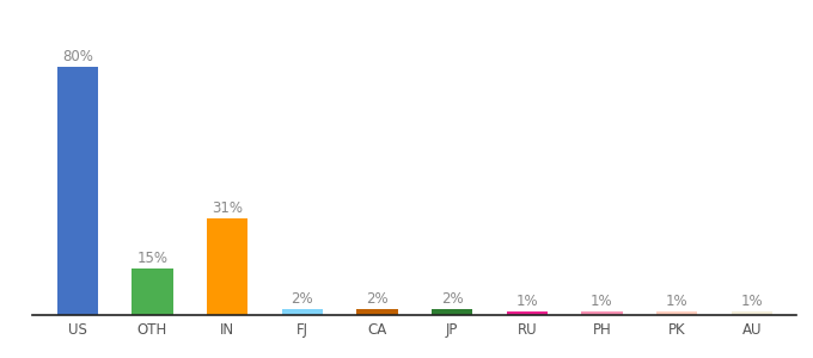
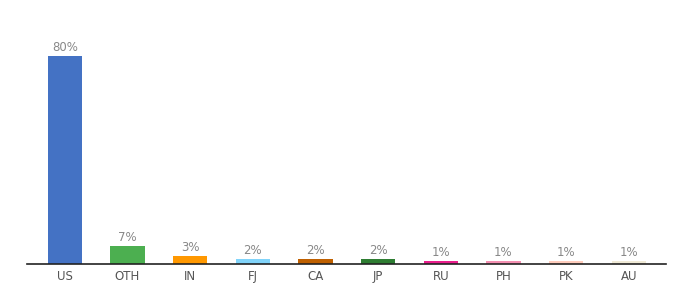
OTH: 15% -> 7%
IN: 31% -> 3%
